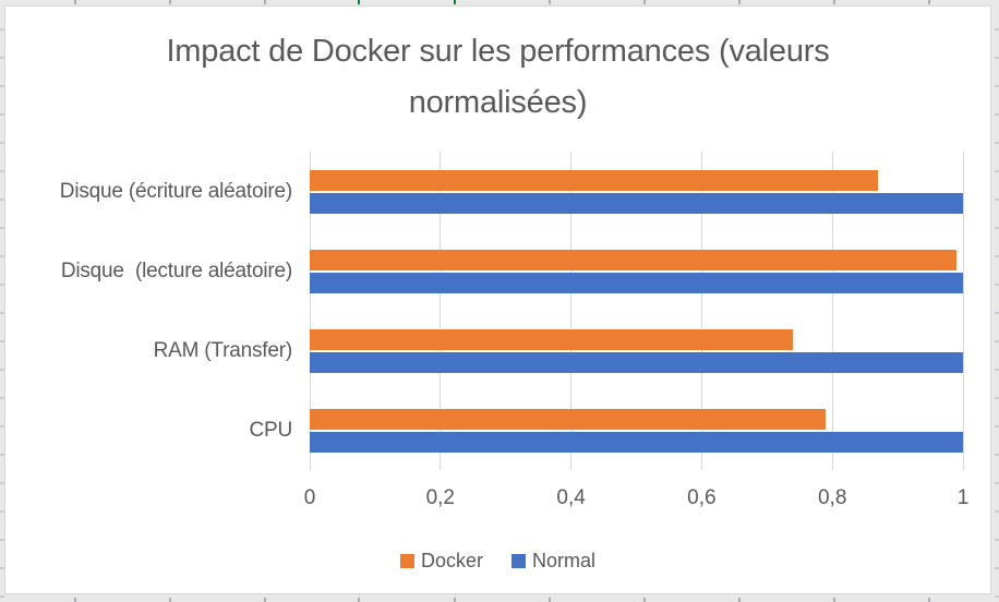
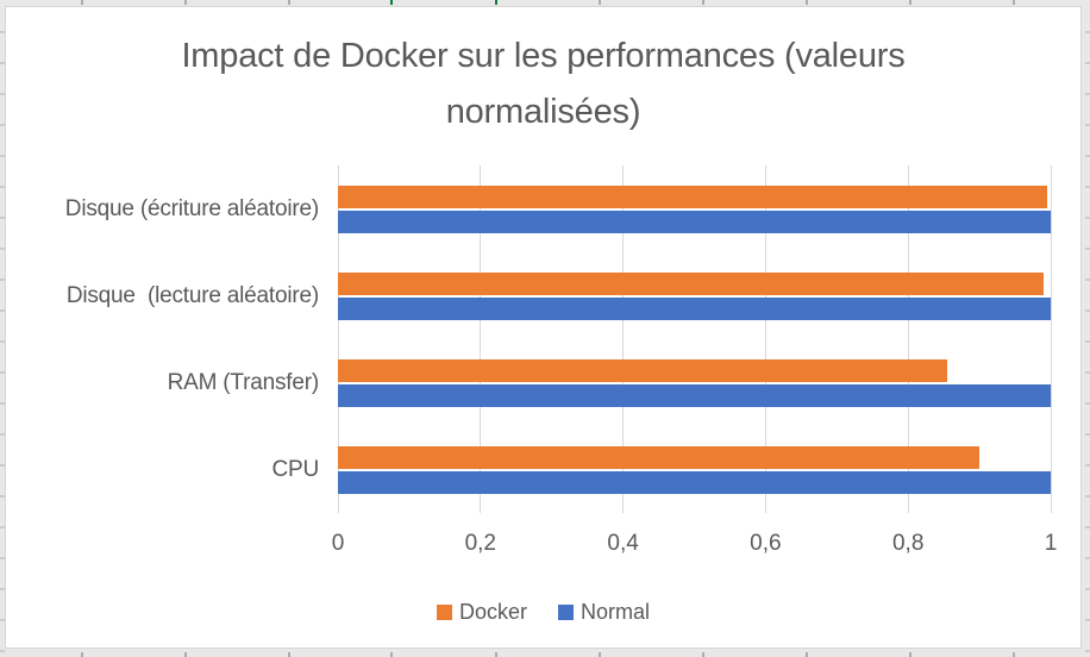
Docker/Disque (écriture aléatoire): 0,87 -> 0,99
Docker/RAM (Transfer): 0,74 -> 0,85
Docker/CPU: 0,79 -> 0,90
